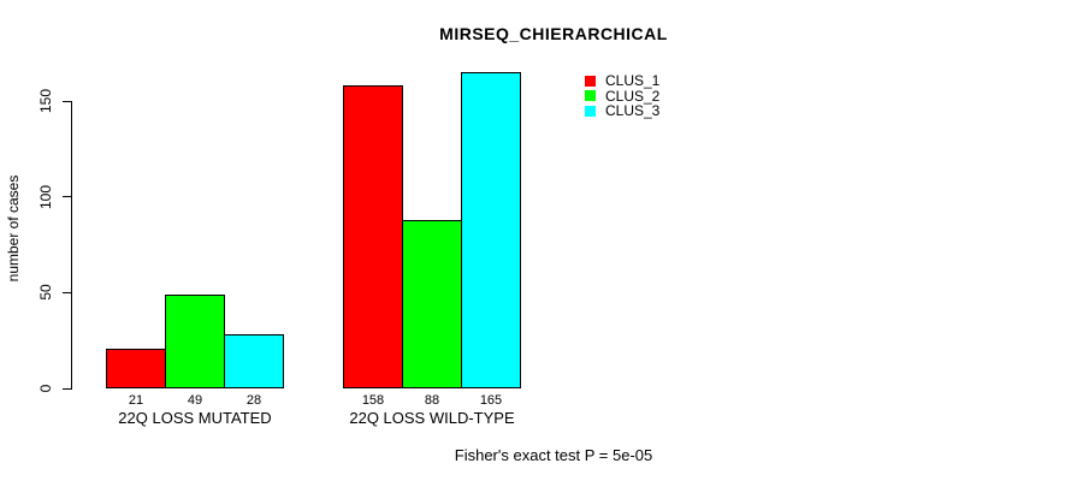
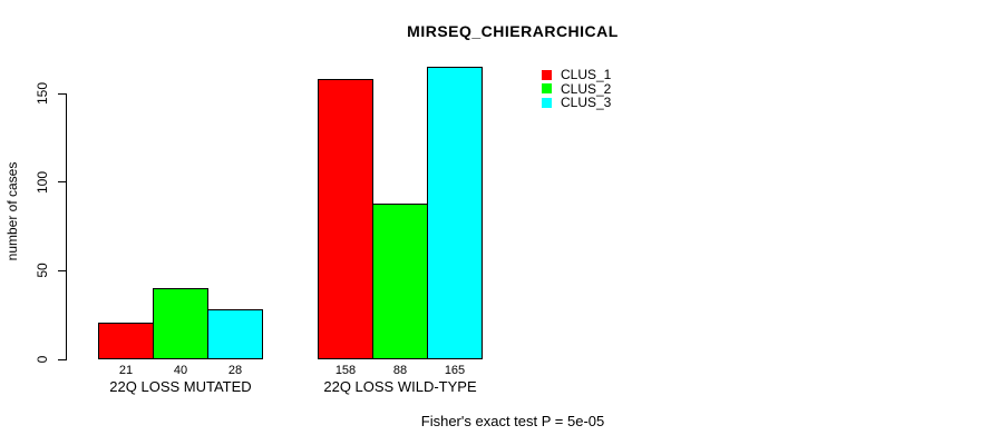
CLUS_2/22Q LOSS MUTATED: 49 -> 40
